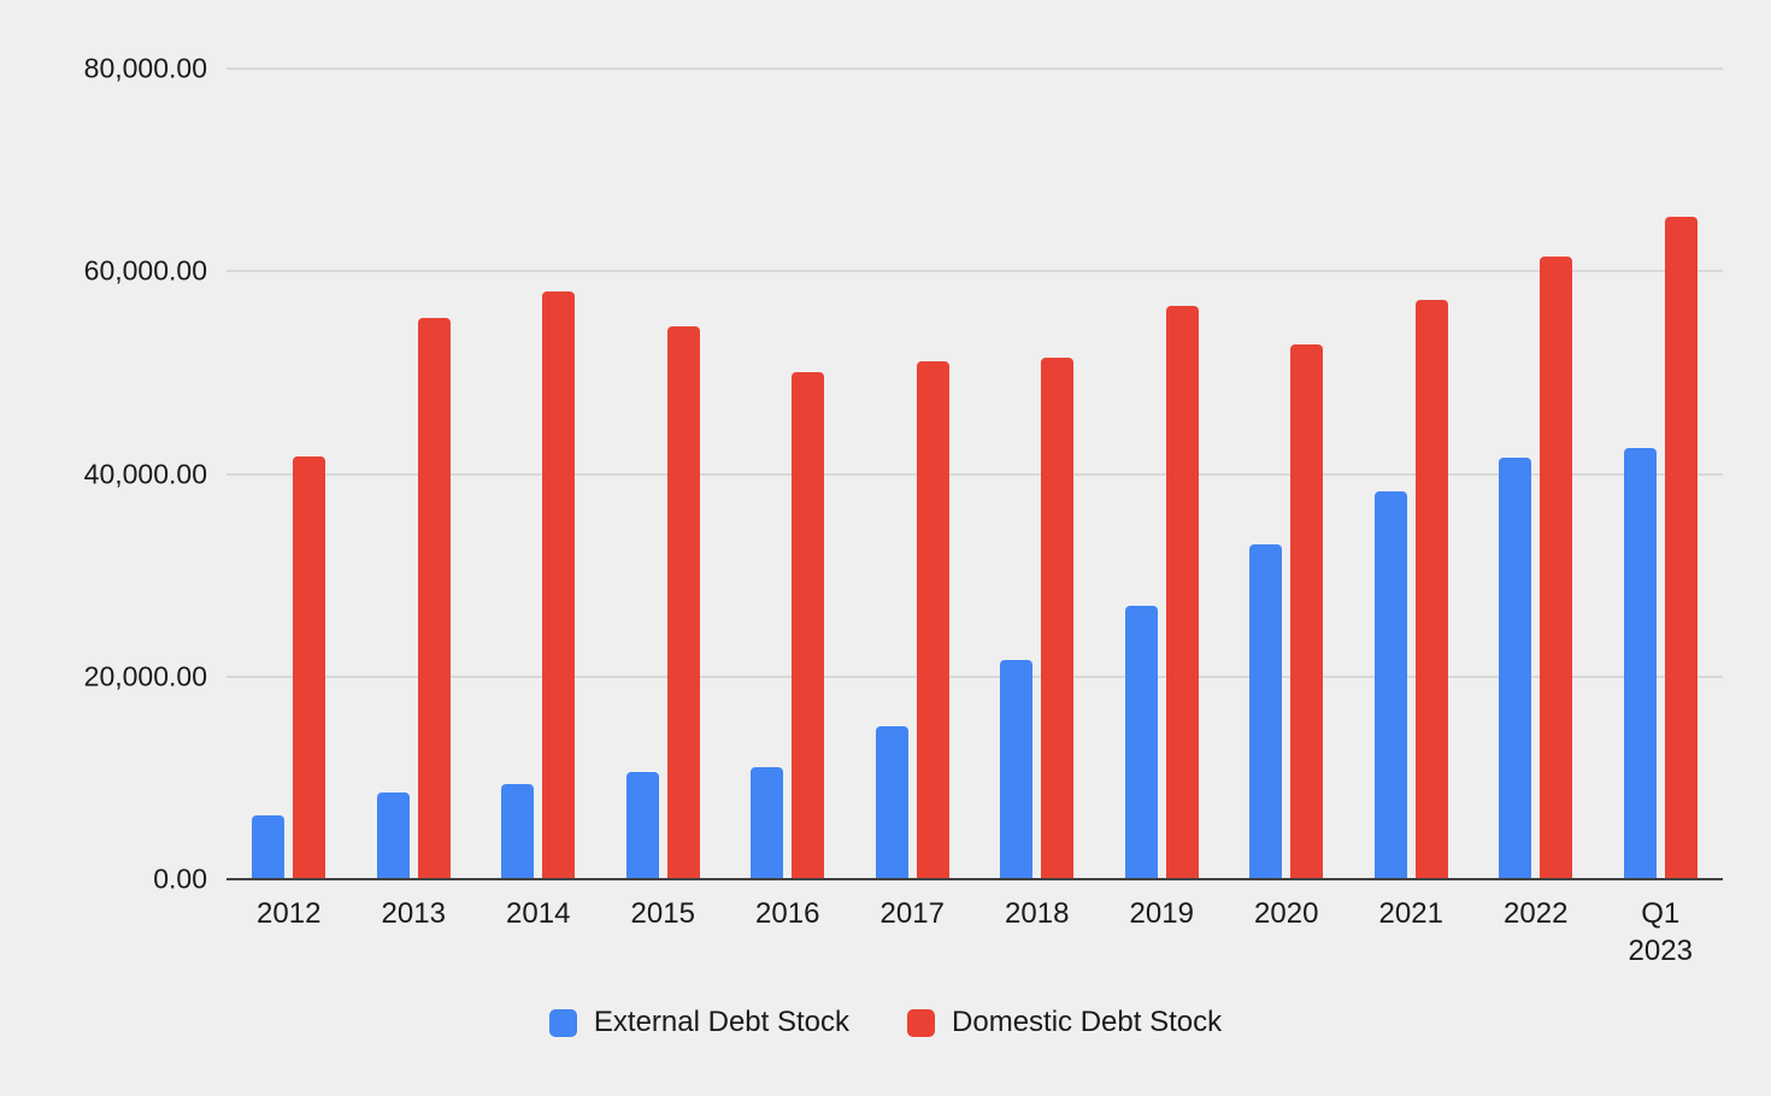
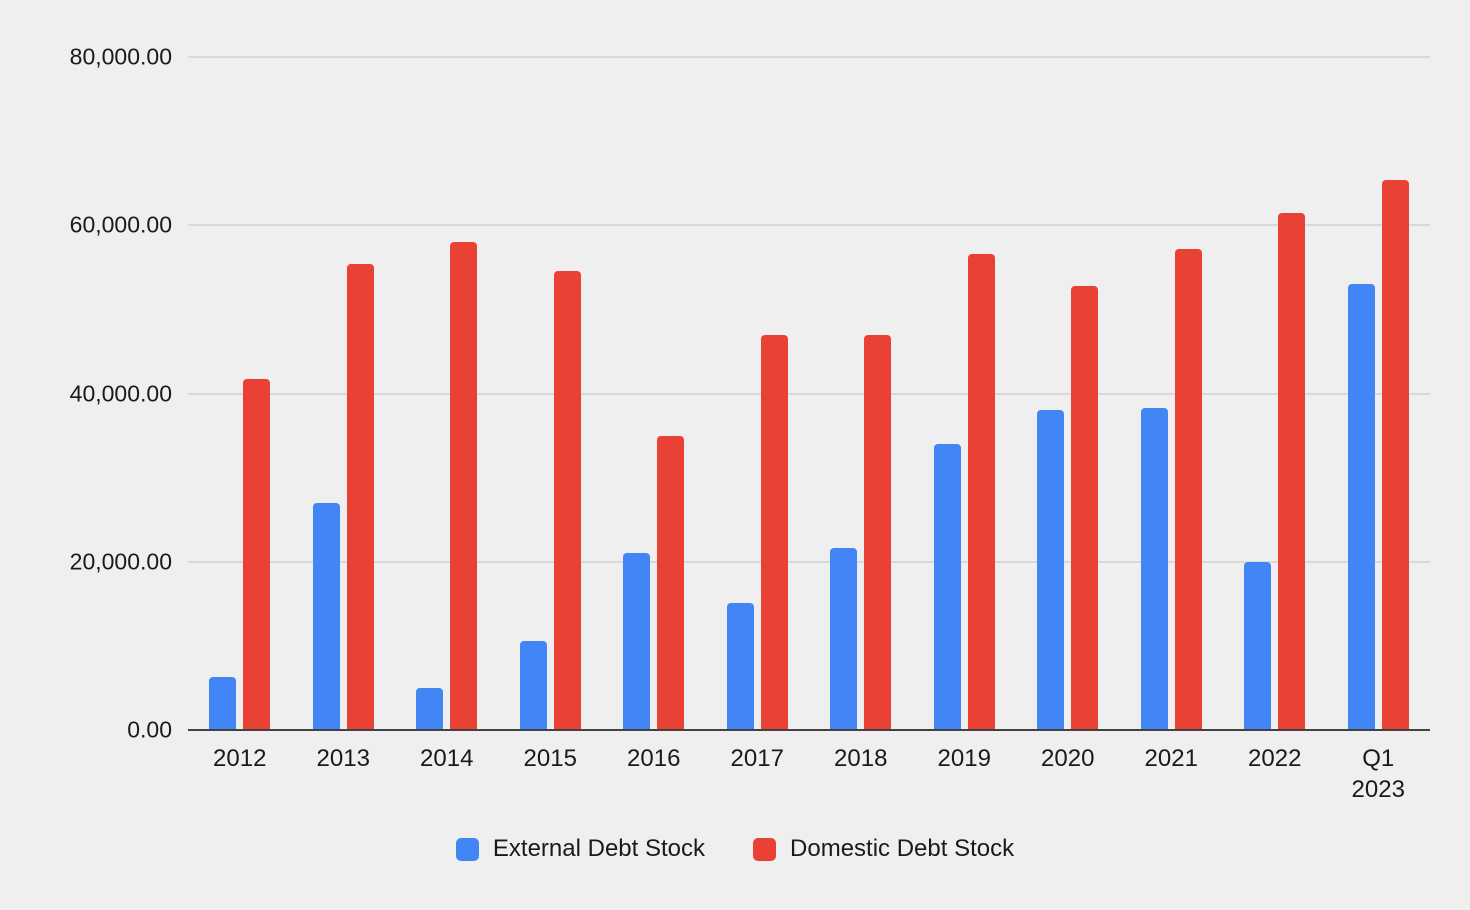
External Debt Stock/2013: 9000 -> 27000
External Debt Stock/2014: 9000 -> 5000
External Debt Stock/2016: 11000 -> 21000
Domestic Debt Stock/2016: 50000 -> 35000
Domestic Debt Stock/2017: 51000 -> 47000
Domestic Debt Stock/2018: 52000 -> 47000
External Debt Stock/2019: 27000 -> 34000
External Debt Stock/2020: 33000 -> 38000
External Debt Stock/2022: 42000 -> 20000
External Debt Stock/Q1 2023: 43000 -> 53000
